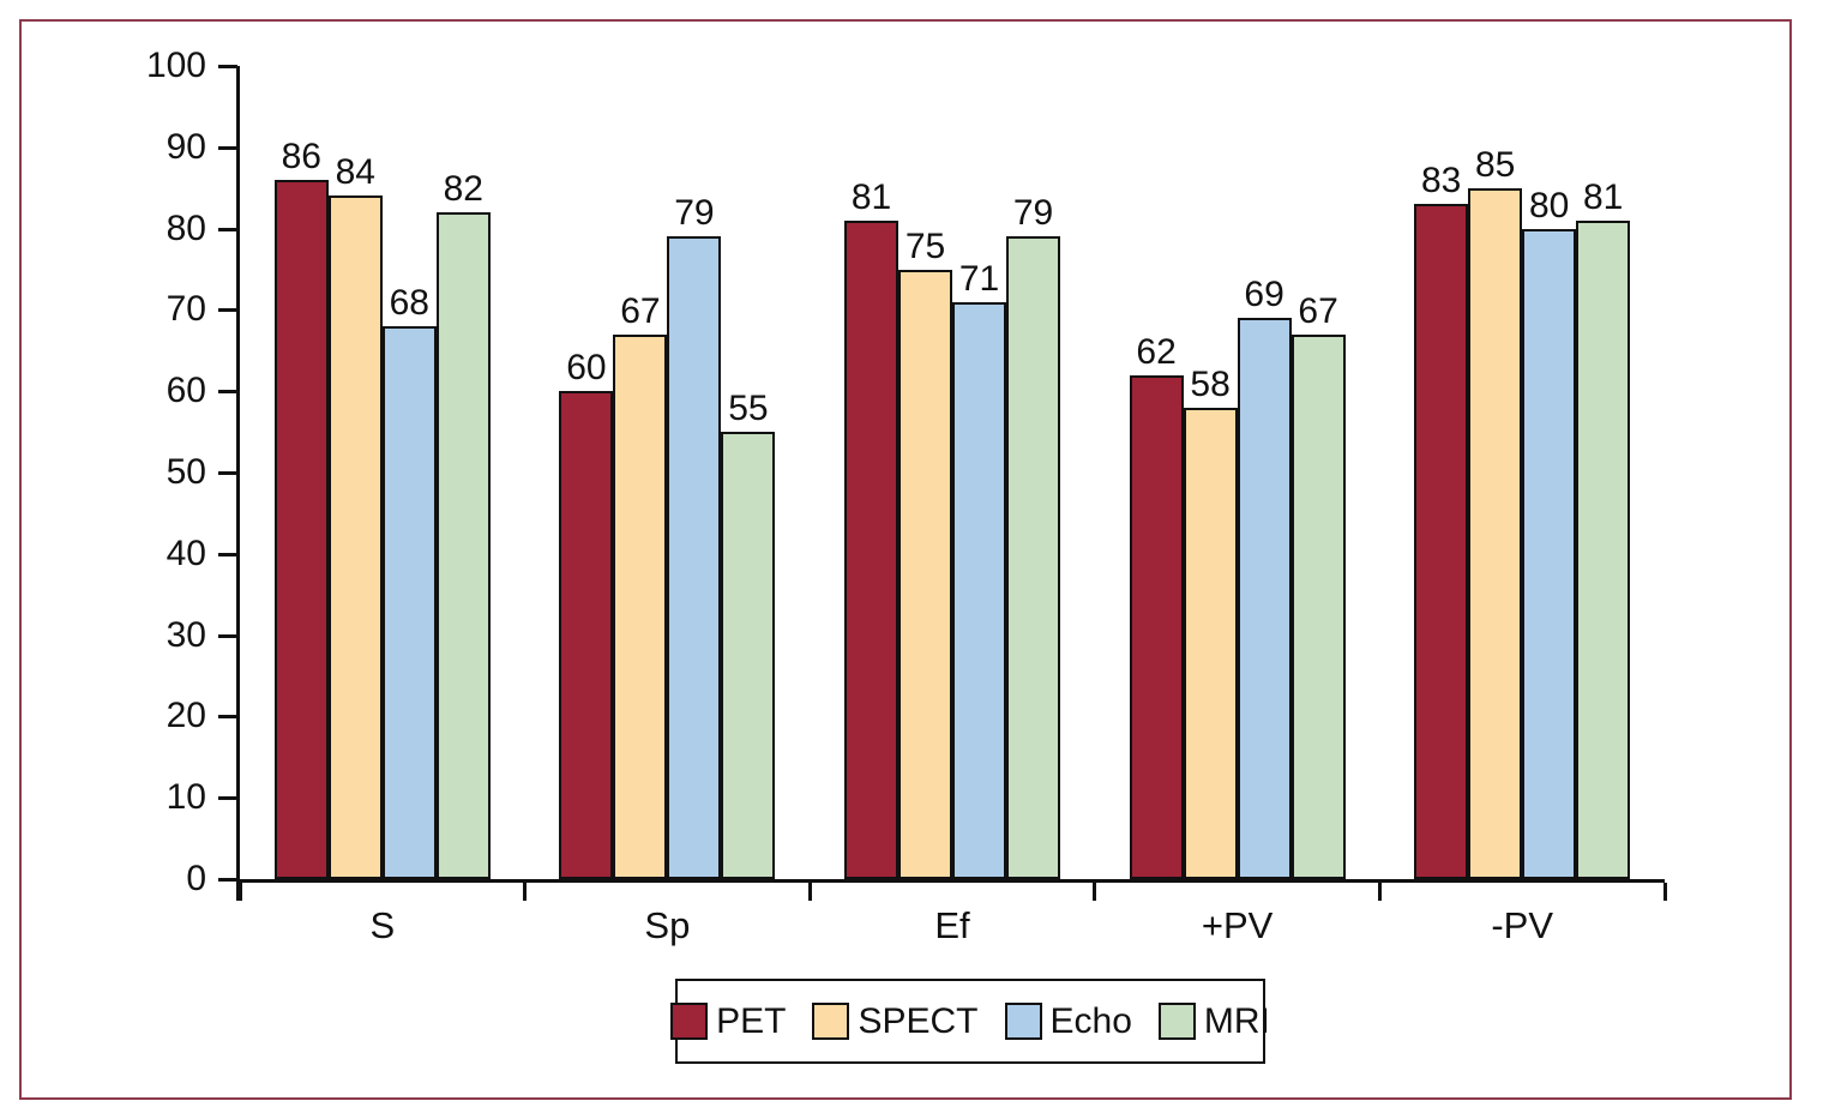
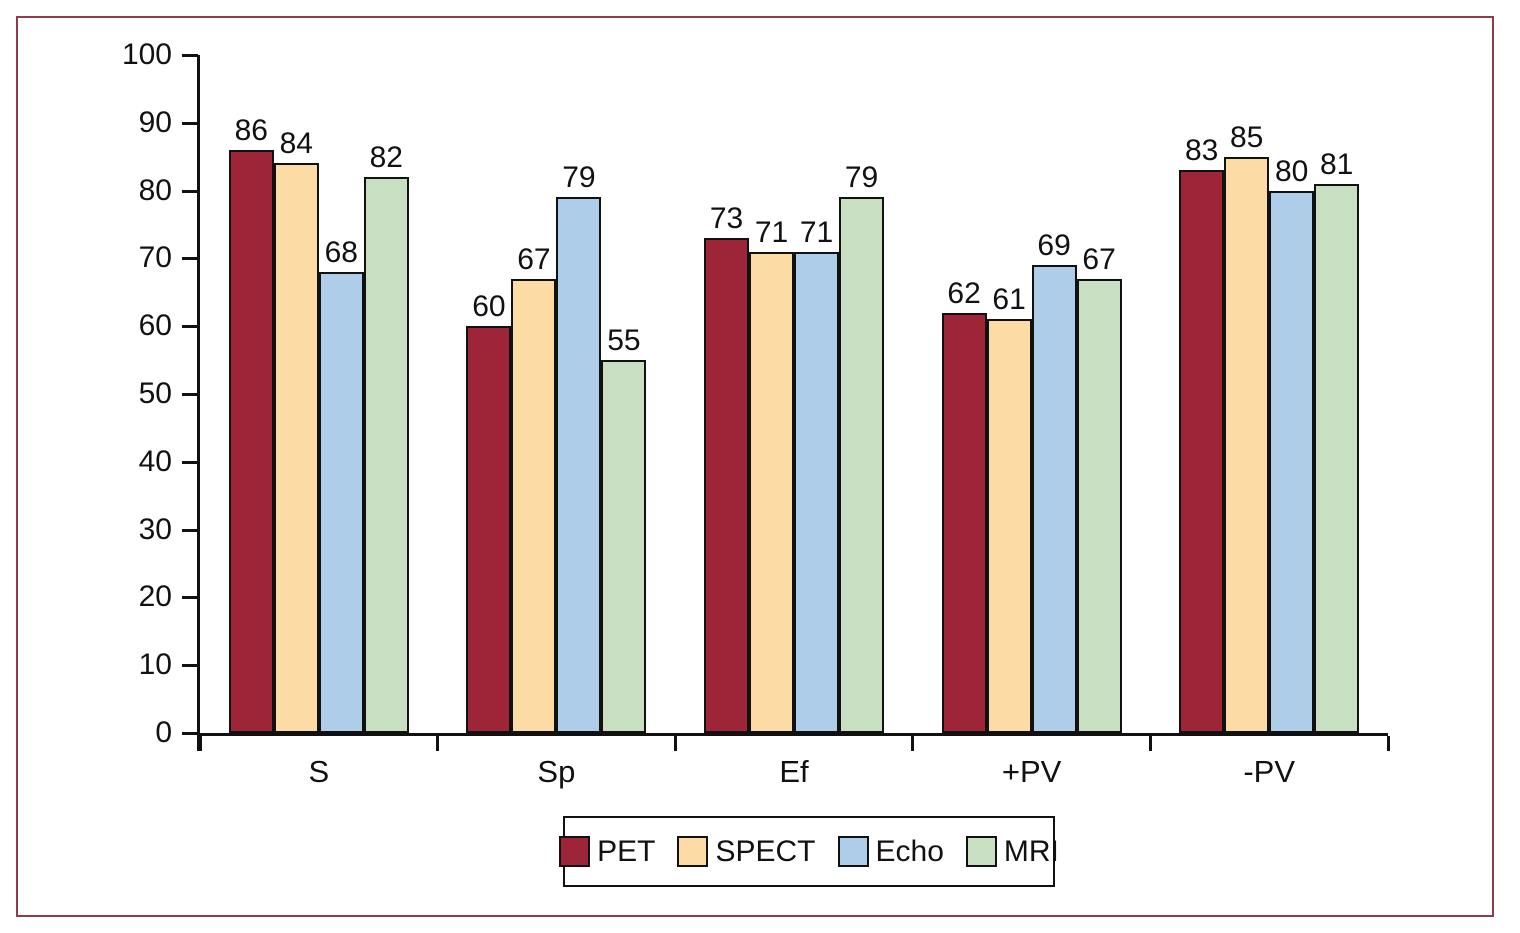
PET/Ef: 81 -> 73
SPECT/Ef: 75 -> 71
SPECT/+PV: 58 -> 61
